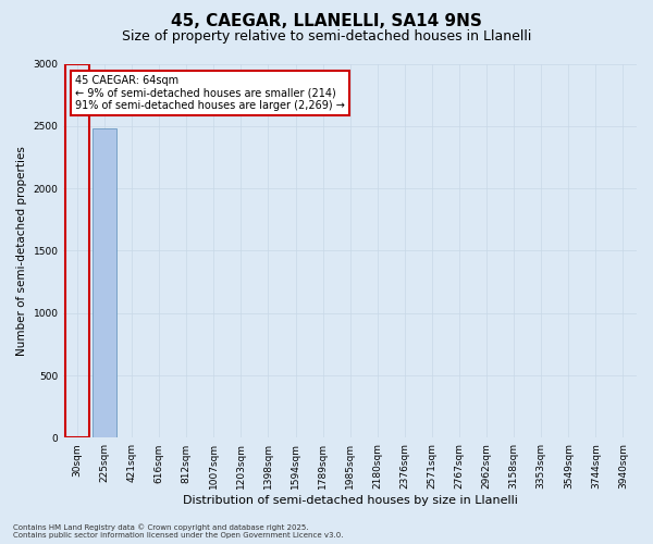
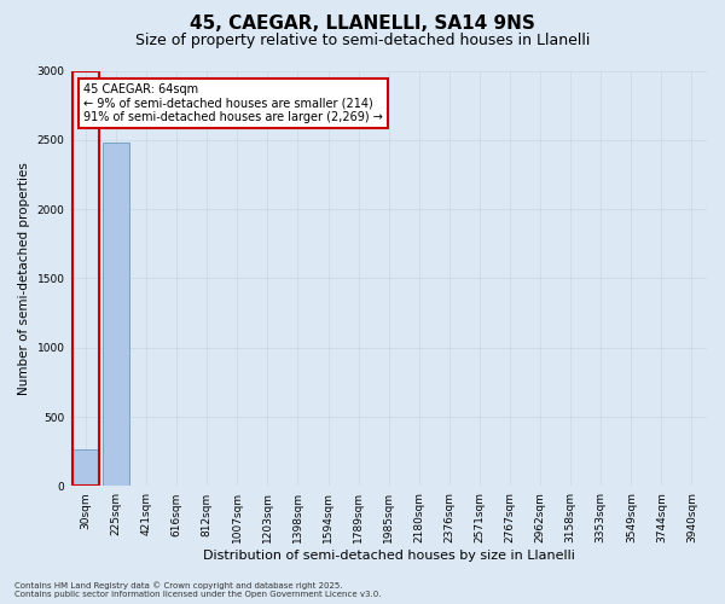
30sqm: 10 -> 270
